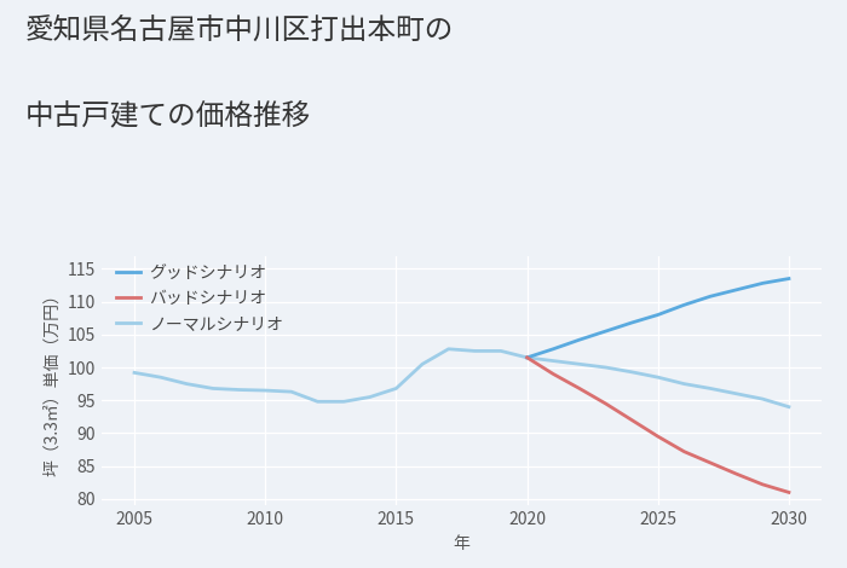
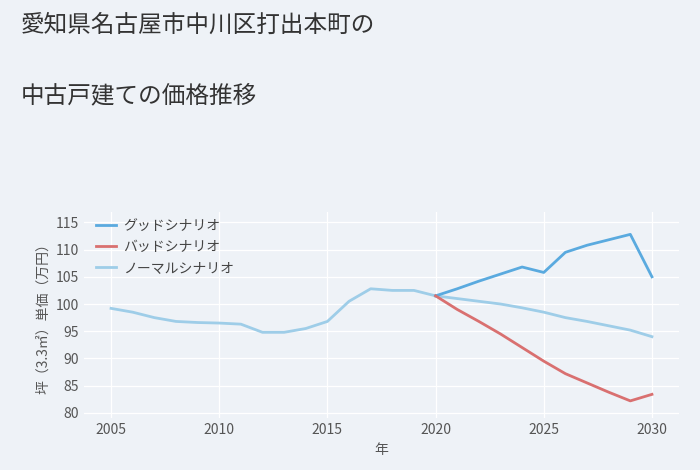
グッドシナリオ/2025: 108.0 -> 105.8
グッドシナリオ/2030: 113.5 -> 105.0
バッドシナリオ/2030: 81.0 -> 83.4
